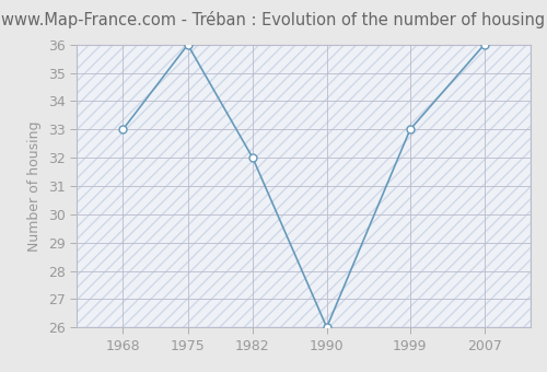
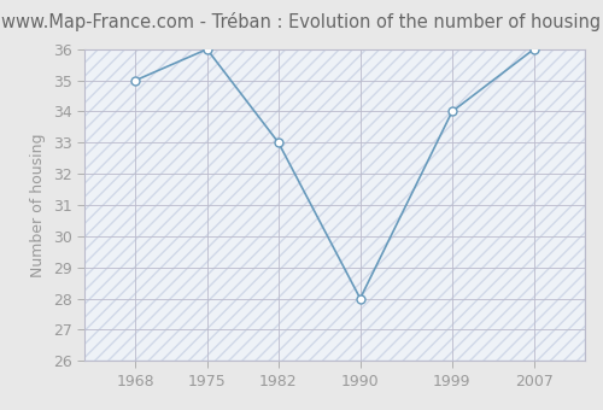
1968: 33 -> 35
1982: 32 -> 33
1990: 26 -> 28
1999: 33 -> 34
